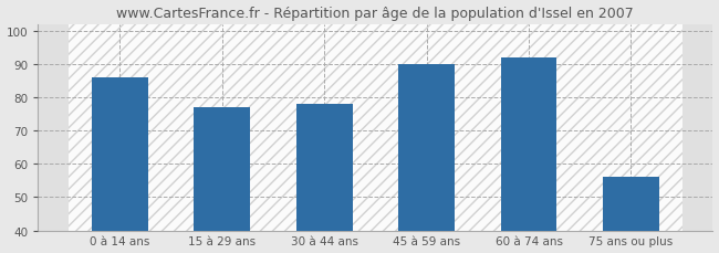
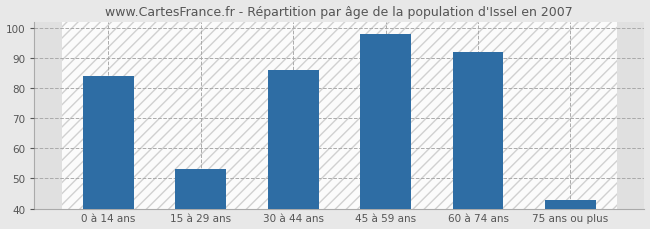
0 à 14 ans: 86 -> 84
15 à 29 ans: 77 -> 53
30 à 44 ans: 78 -> 86
45 à 59 ans: 90 -> 98
75 ans ou plus: 56 -> 43
